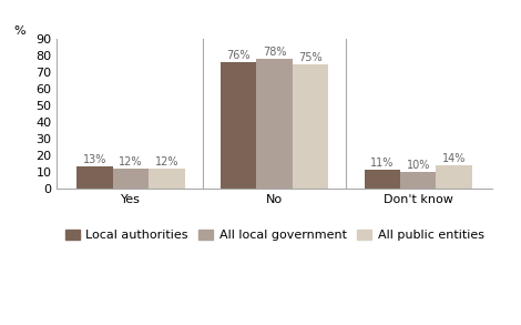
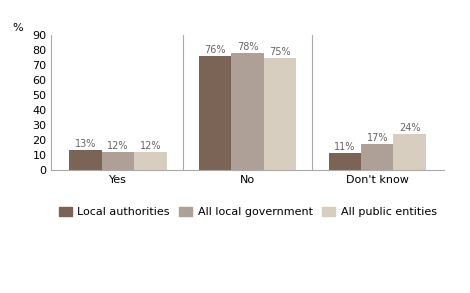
All local government/Don't know: 10% -> 17%
All public entities/Don't know: 14% -> 24%
